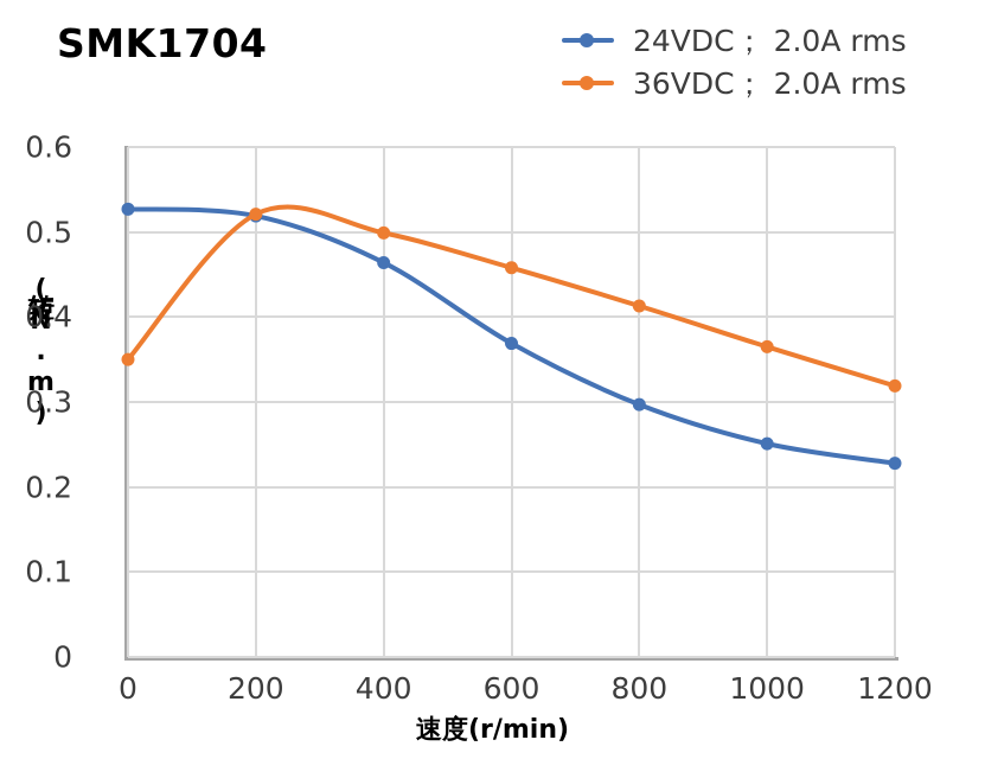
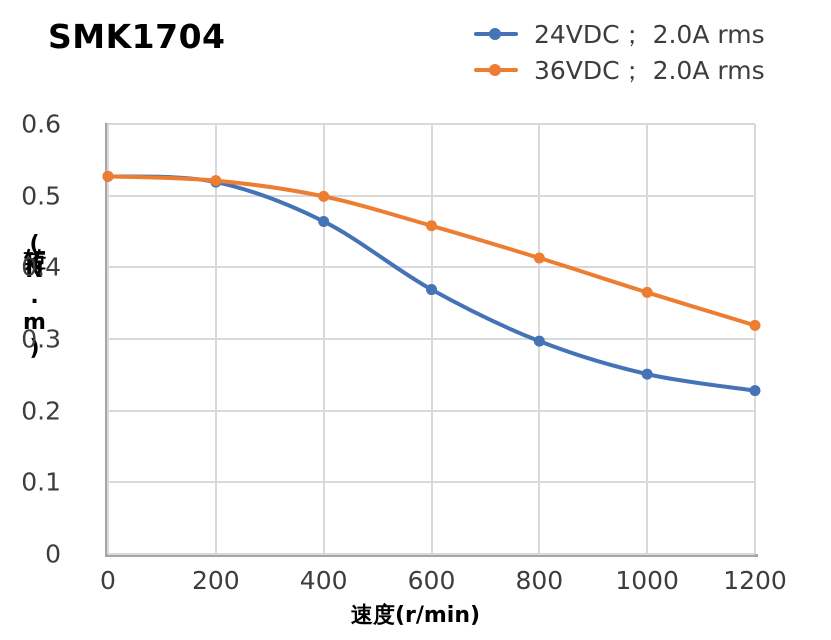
36VDC； 2.0A rms/0: 0.35 -> 0.53
